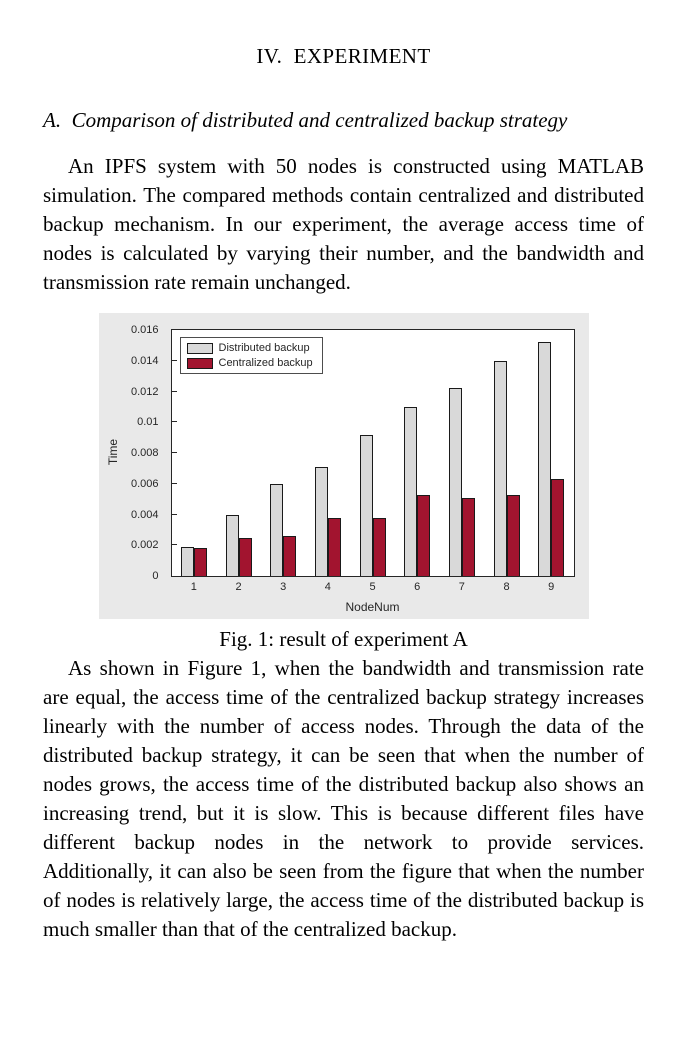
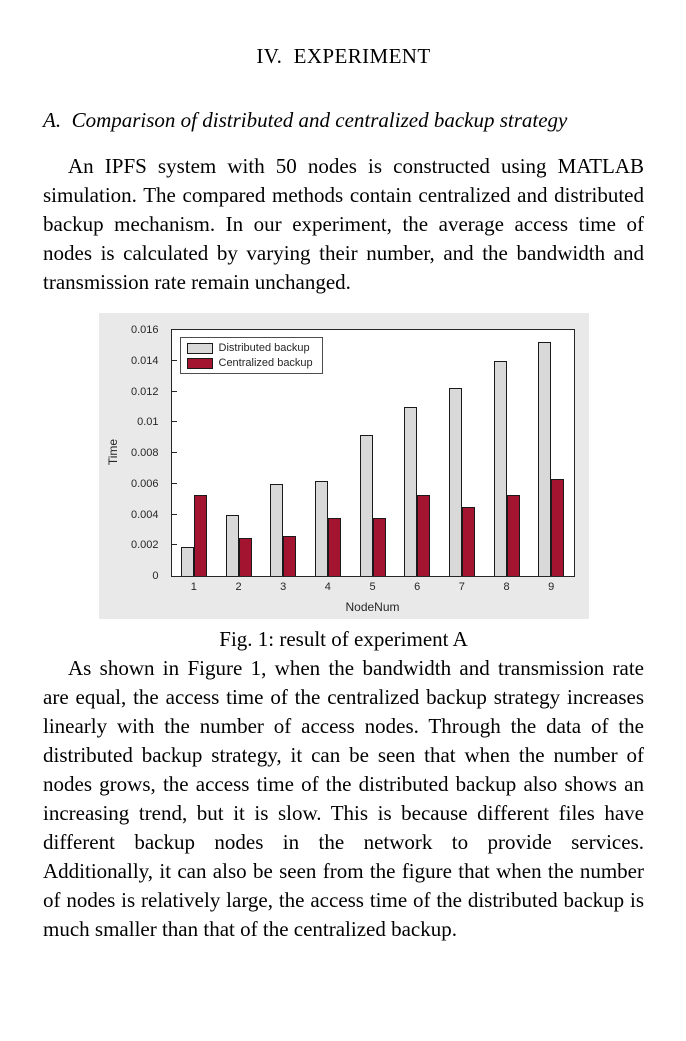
Centralized backup/1: 0.0018 -> 0.0053
Distributed backup/4: 0.0071 -> 0.0062
Centralized backup/7: 0.0051 -> 0.0045
